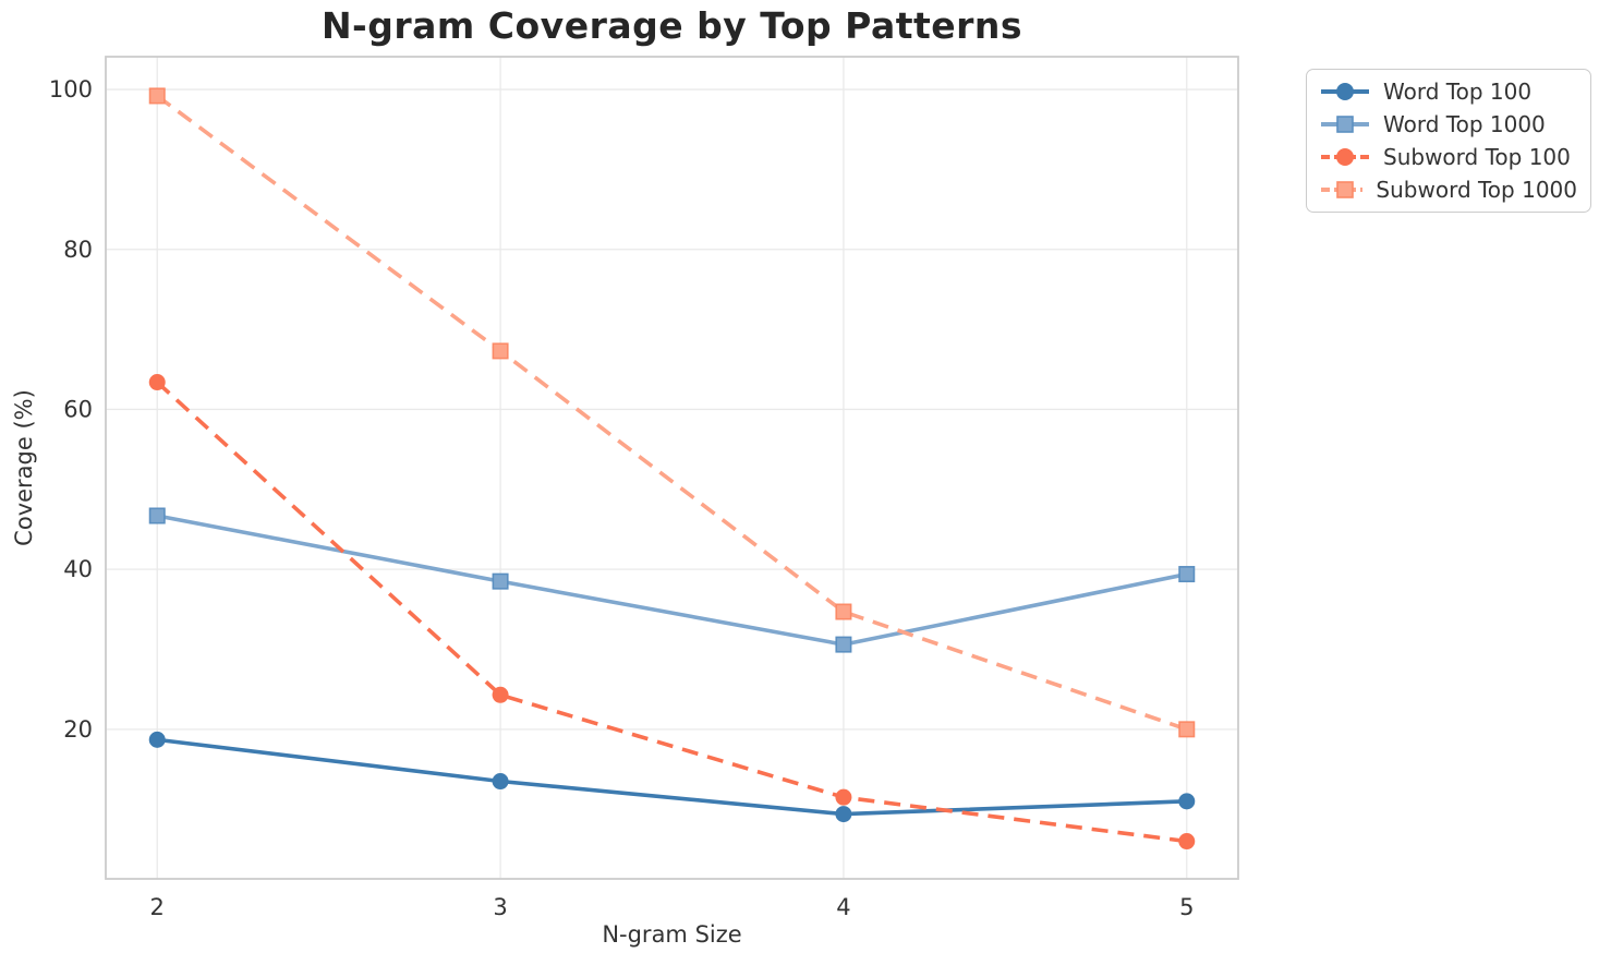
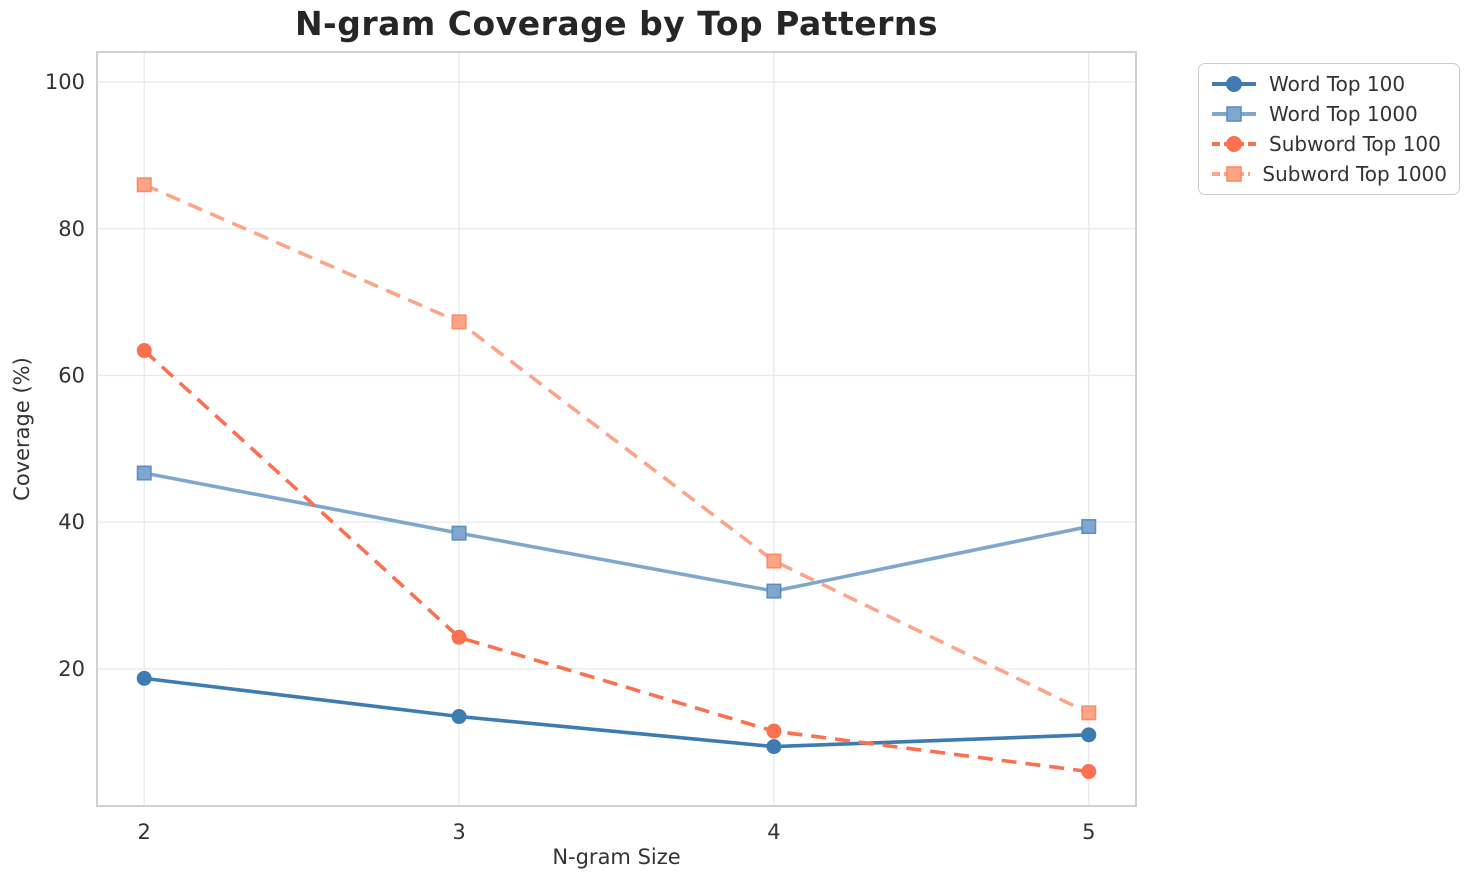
Subword Top 1000/2: 99 -> 86
Subword Top 1000/5: 20 -> 14
